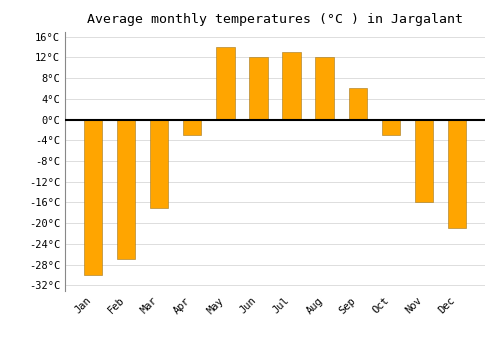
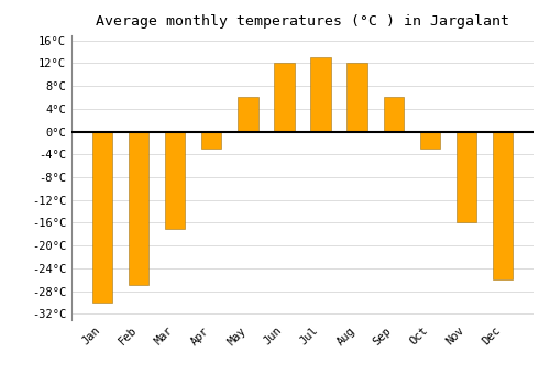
May: 14°C -> 6°C
Dec: -21°C -> -26°C
